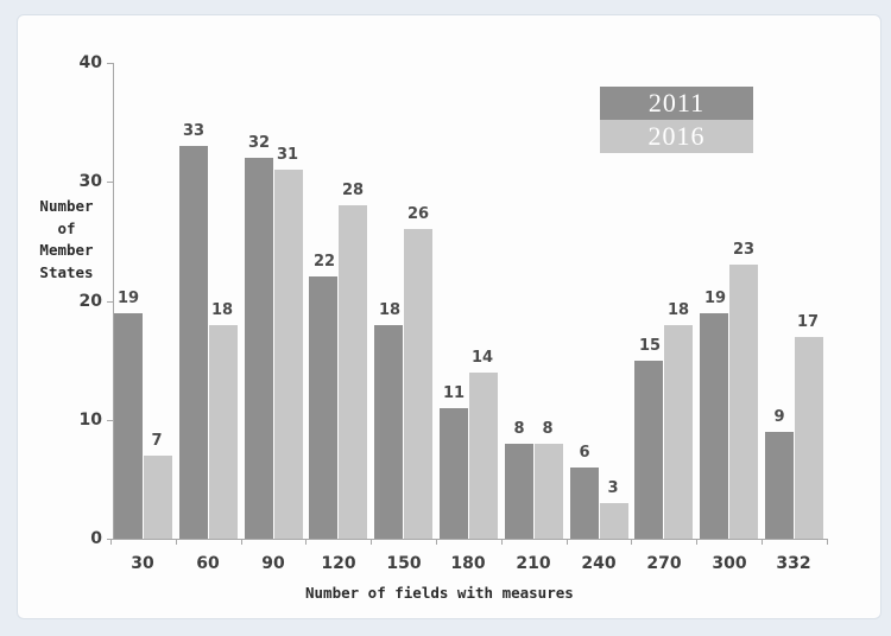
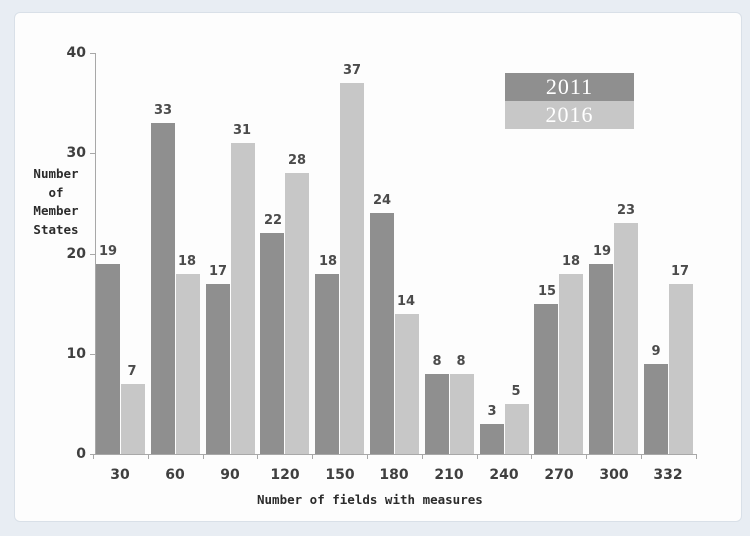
2011/90: 32 -> 17
2016/150: 26 -> 37
2011/180: 11 -> 24
2011/240: 6 -> 3
2016/240: 3 -> 5
